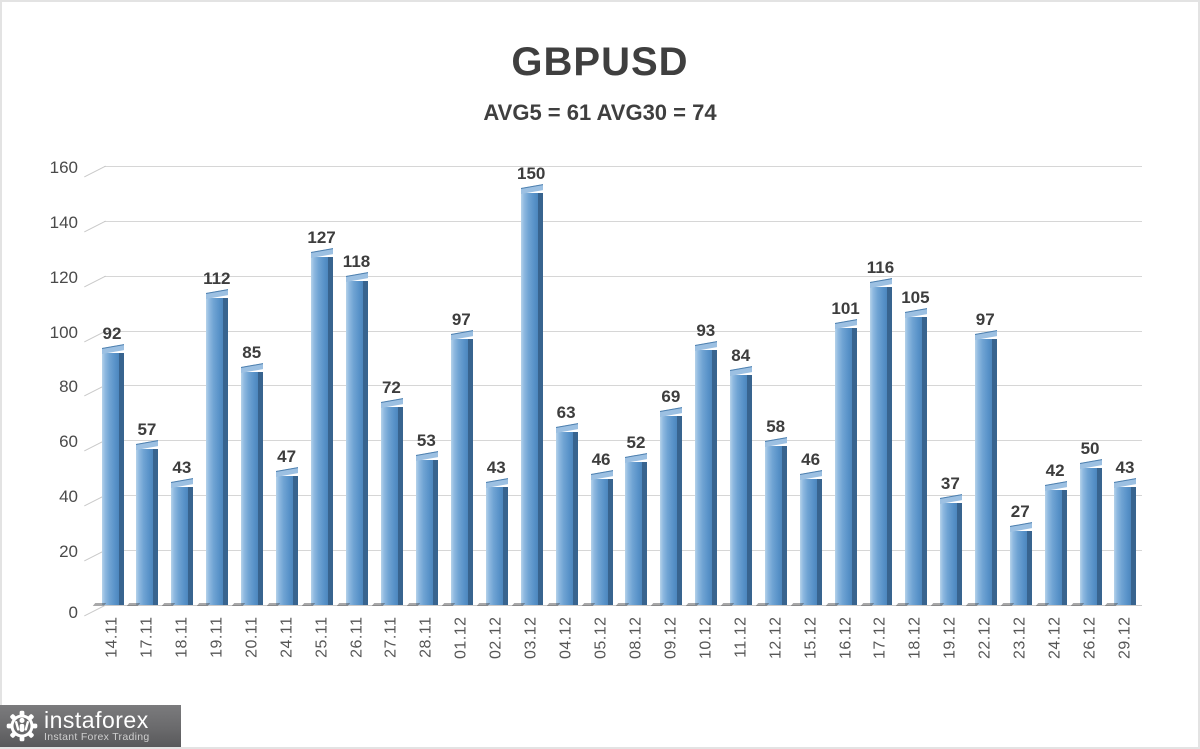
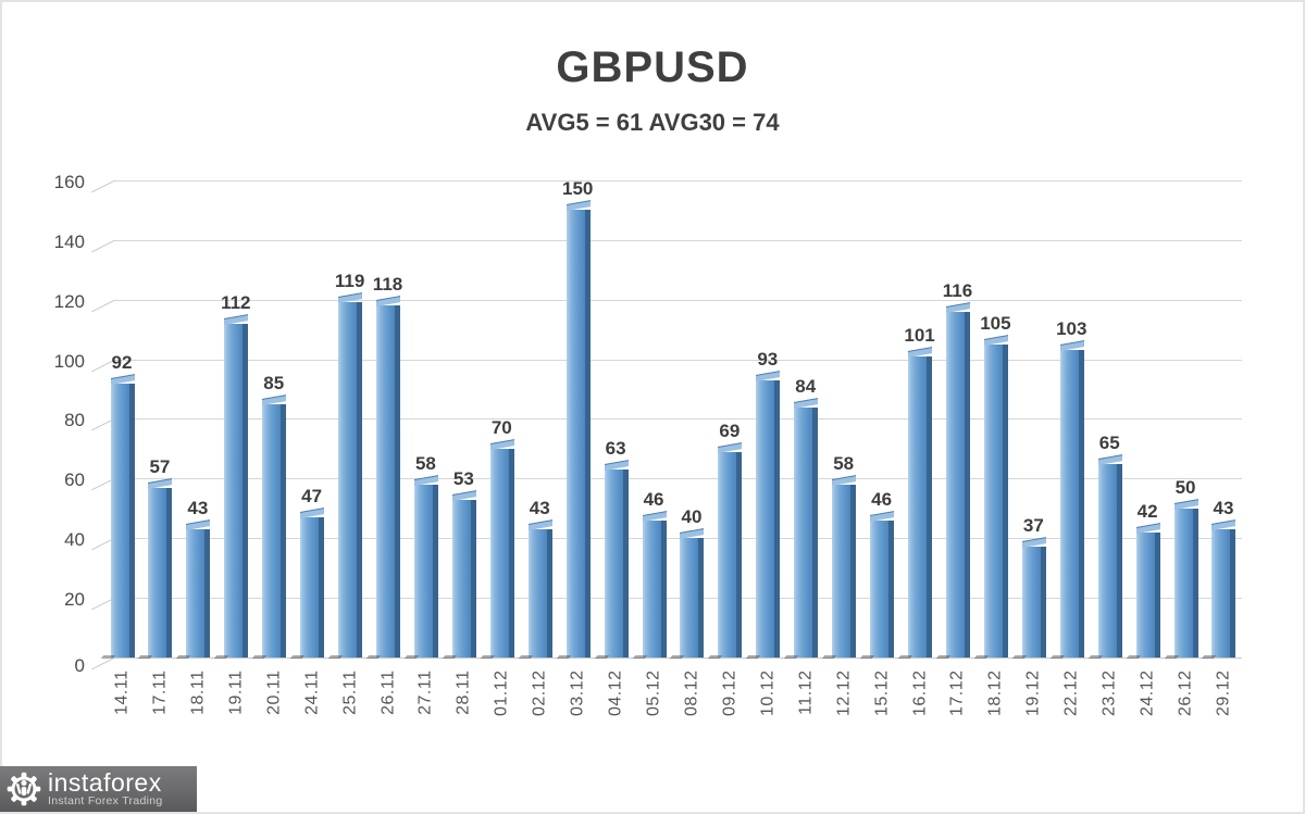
25.11: 127 -> 119
27.11: 72 -> 58
01.12: 97 -> 70
08.12: 52 -> 40
22.12: 97 -> 103
23.12: 27 -> 65
